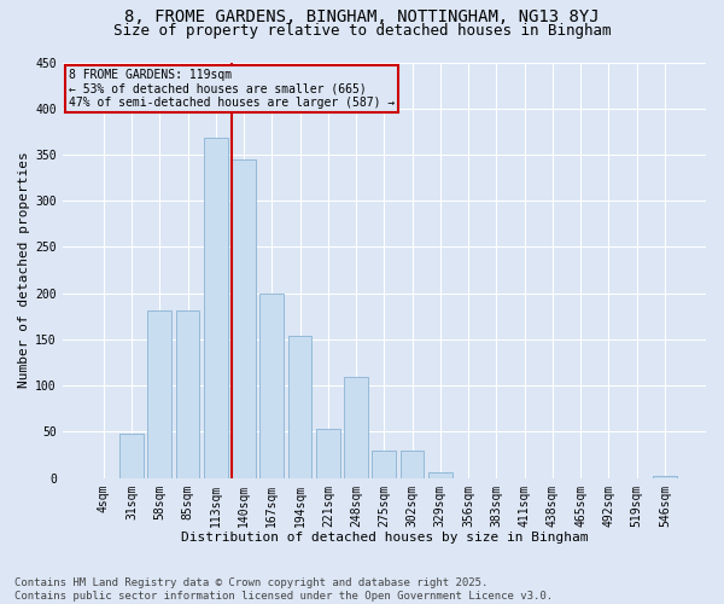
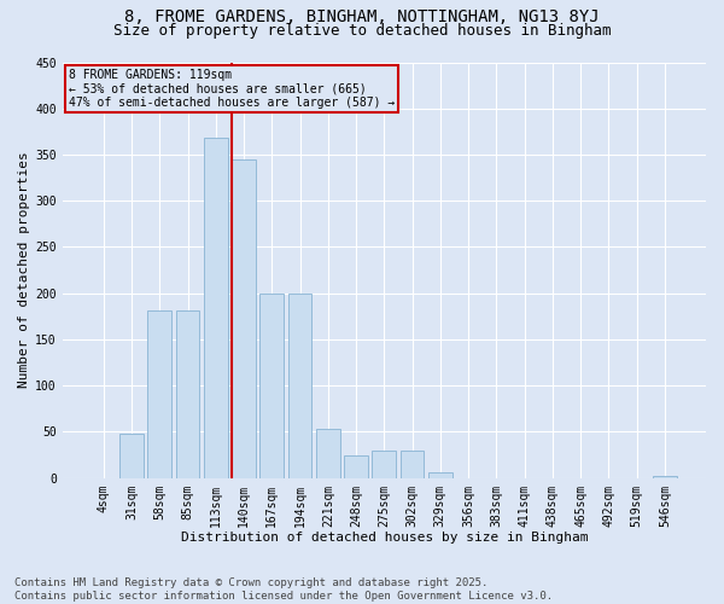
194sqm: 154 -> 200
248sqm: 110 -> 25
